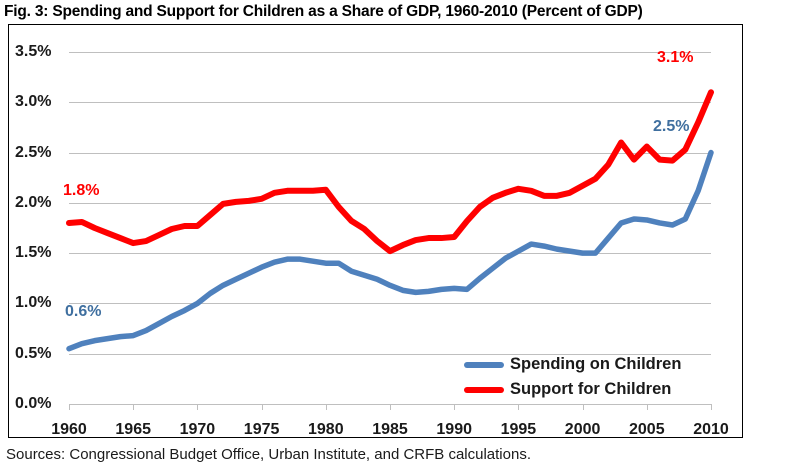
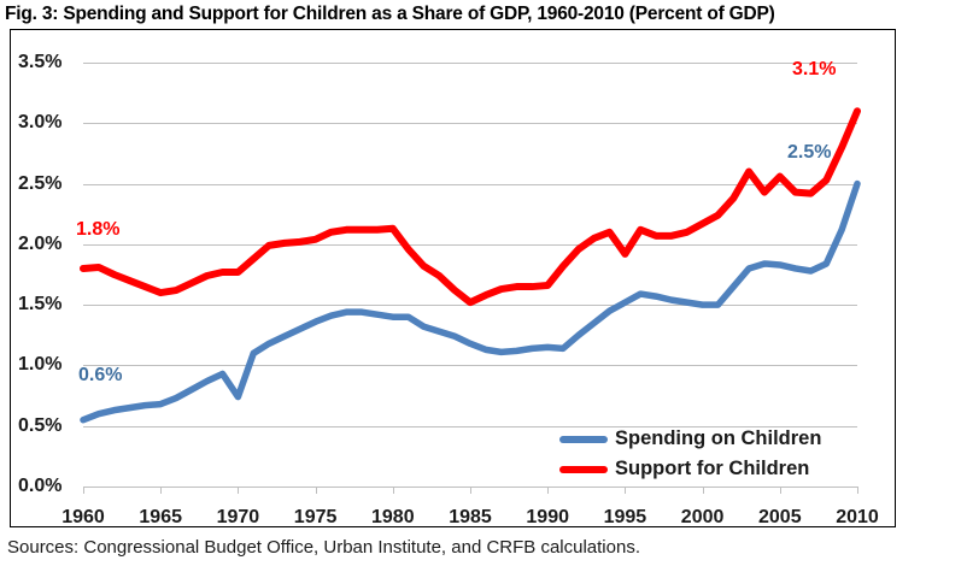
Spending on Children/1970: 1.00% -> 0.74%
Support for Children/1995: 2.14% -> 1.92%
